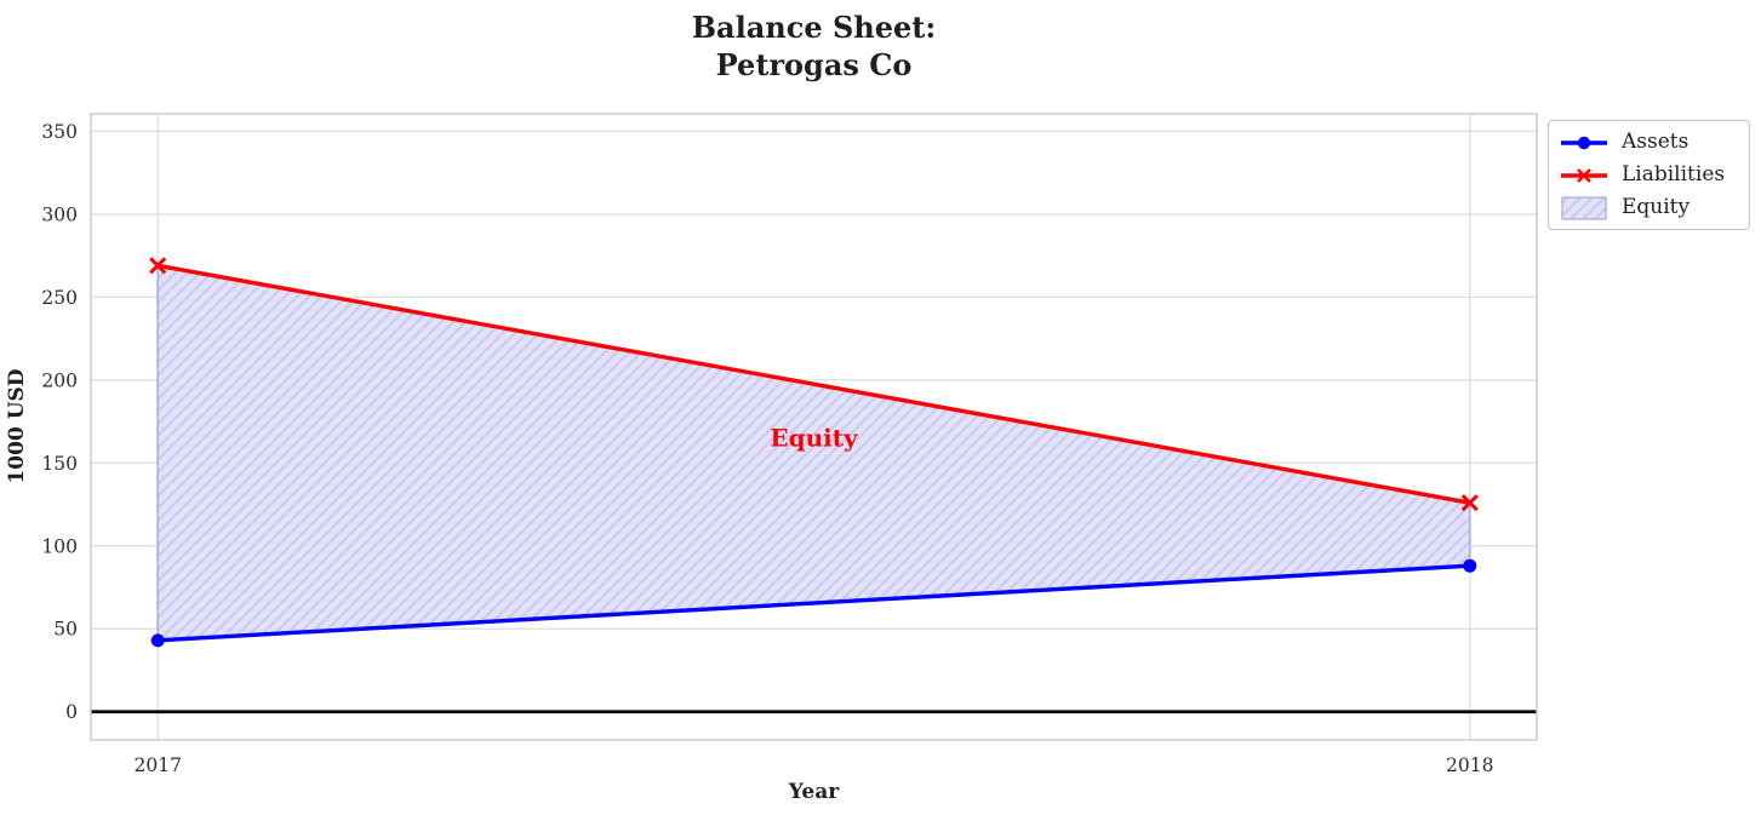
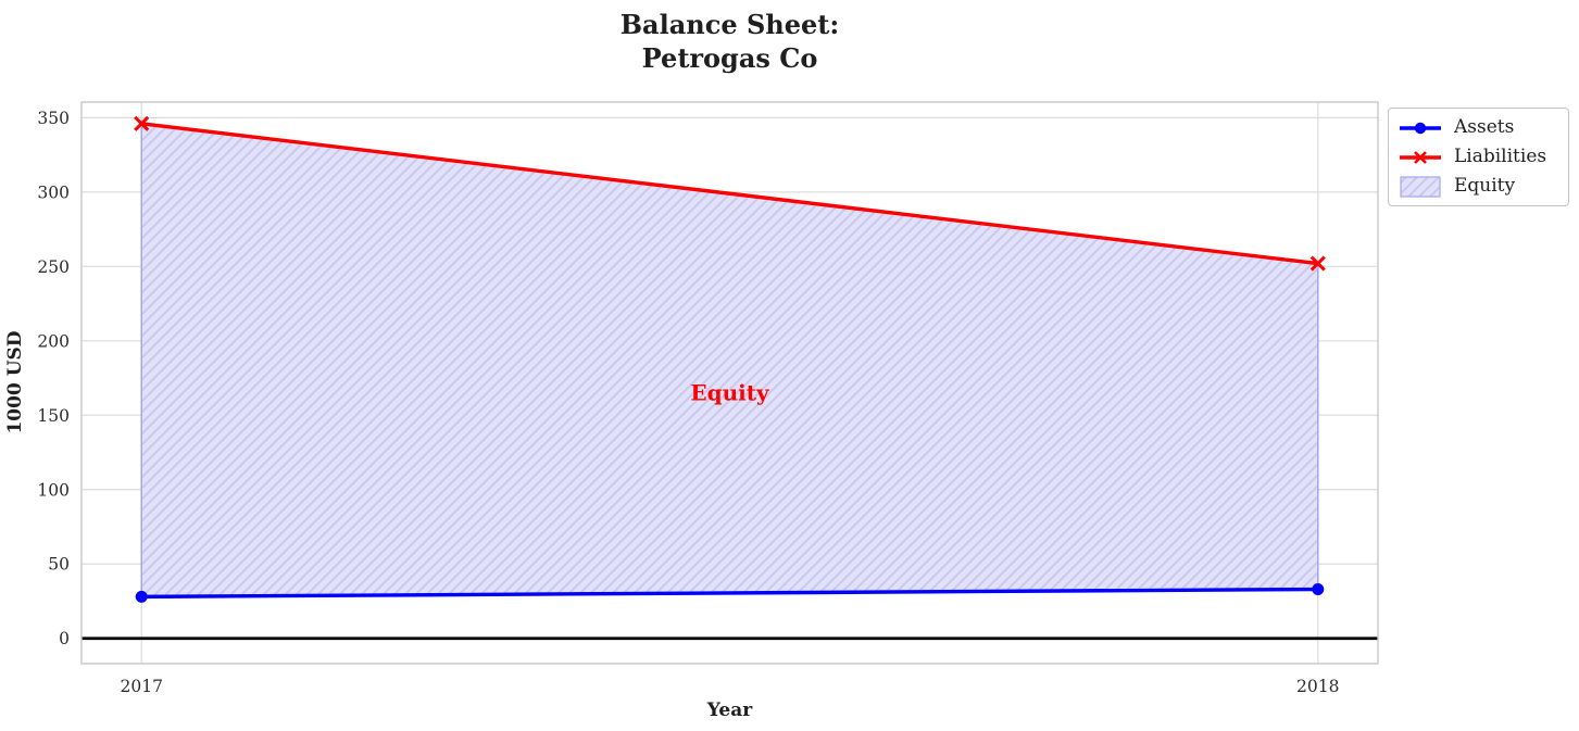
Assets/2017: 43 -> 28
Liabilities/2017: 269 -> 346
Assets/2018: 88 -> 33
Liabilities/2018: 126 -> 252
